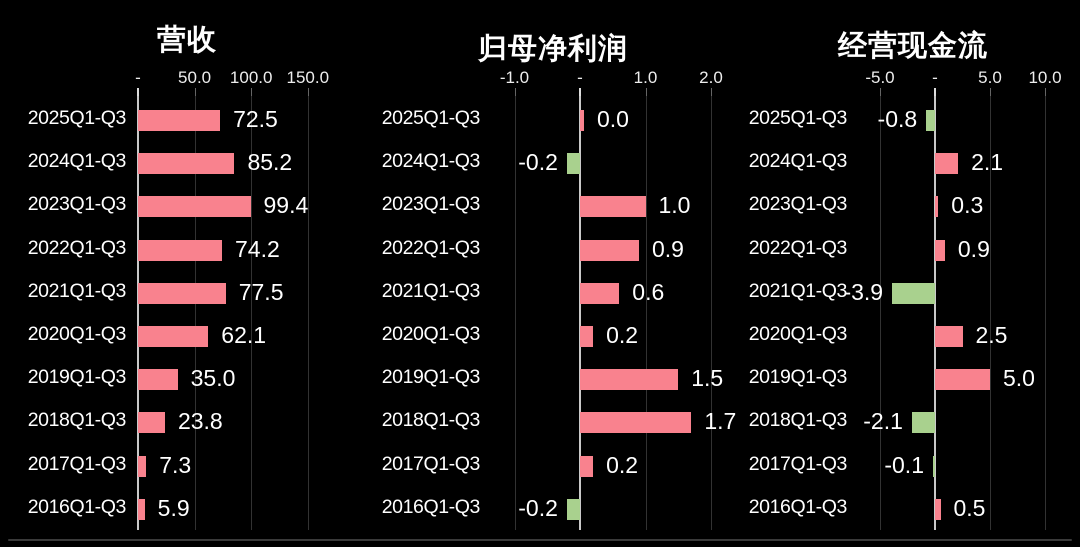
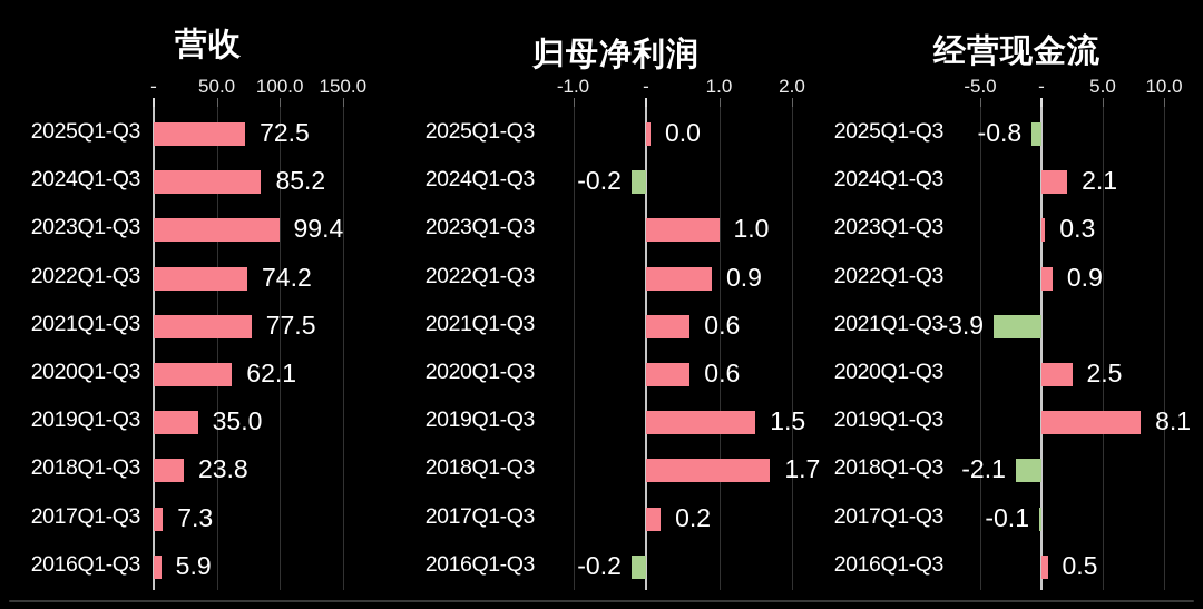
归母净利润/2020Q1-Q3: 0.2 -> 0.6
经营现金流/2019Q1-Q3: 5.0 -> 8.1
